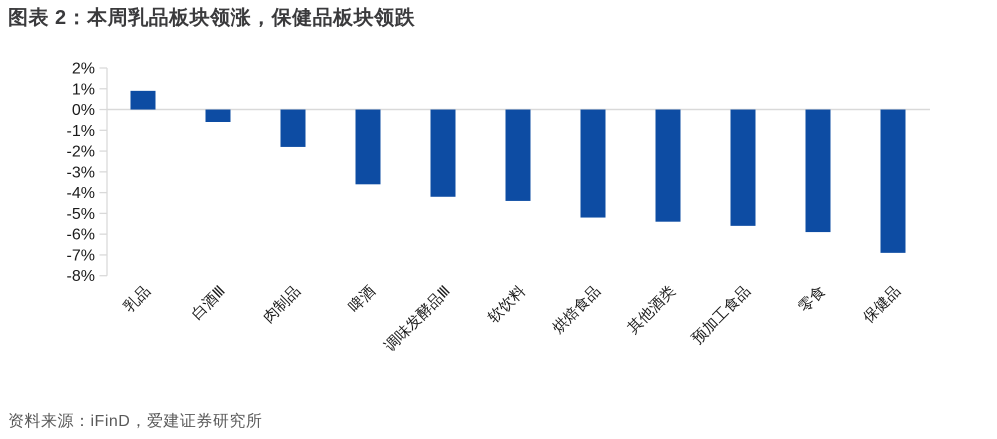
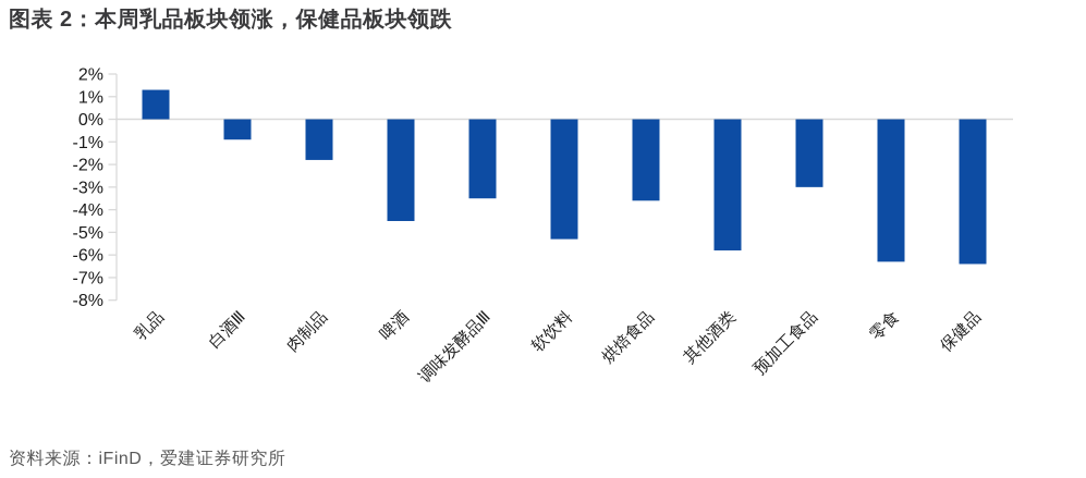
乳品: 0.9% -> 1.3%
白酒Ⅲ: -0.6% -> -0.9%
啤酒: -3.6% -> -4.5%
调味发酵品Ⅲ: -4.2% -> -3.5%
软饮料: -4.4% -> -5.3%
烘焙食品: -5.2% -> -3.6%
其他酒类: -5.4% -> -5.8%
预加工食品: -5.6% -> -3.0%
零食: -5.9% -> -6.3%
保健品: -6.9% -> -6.4%
